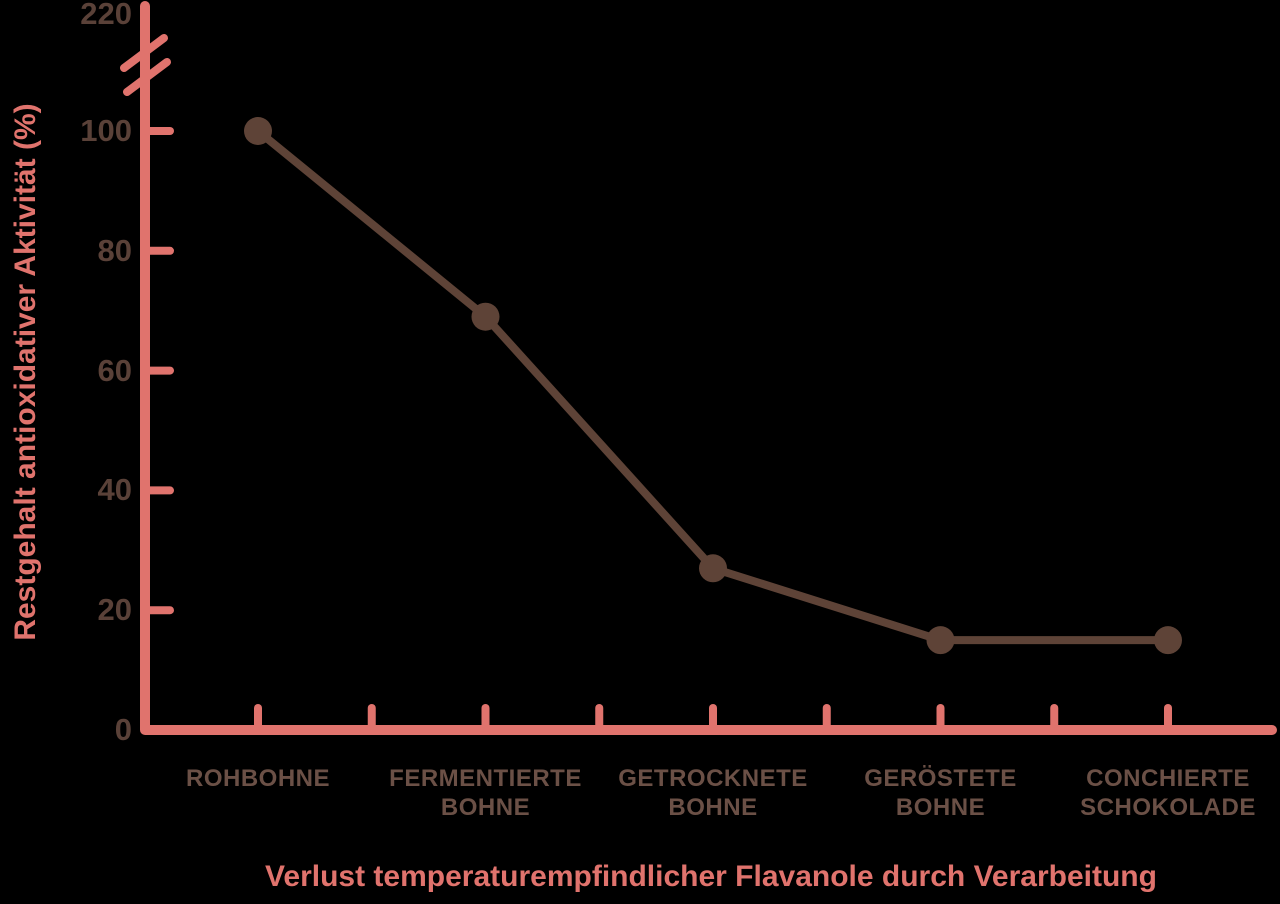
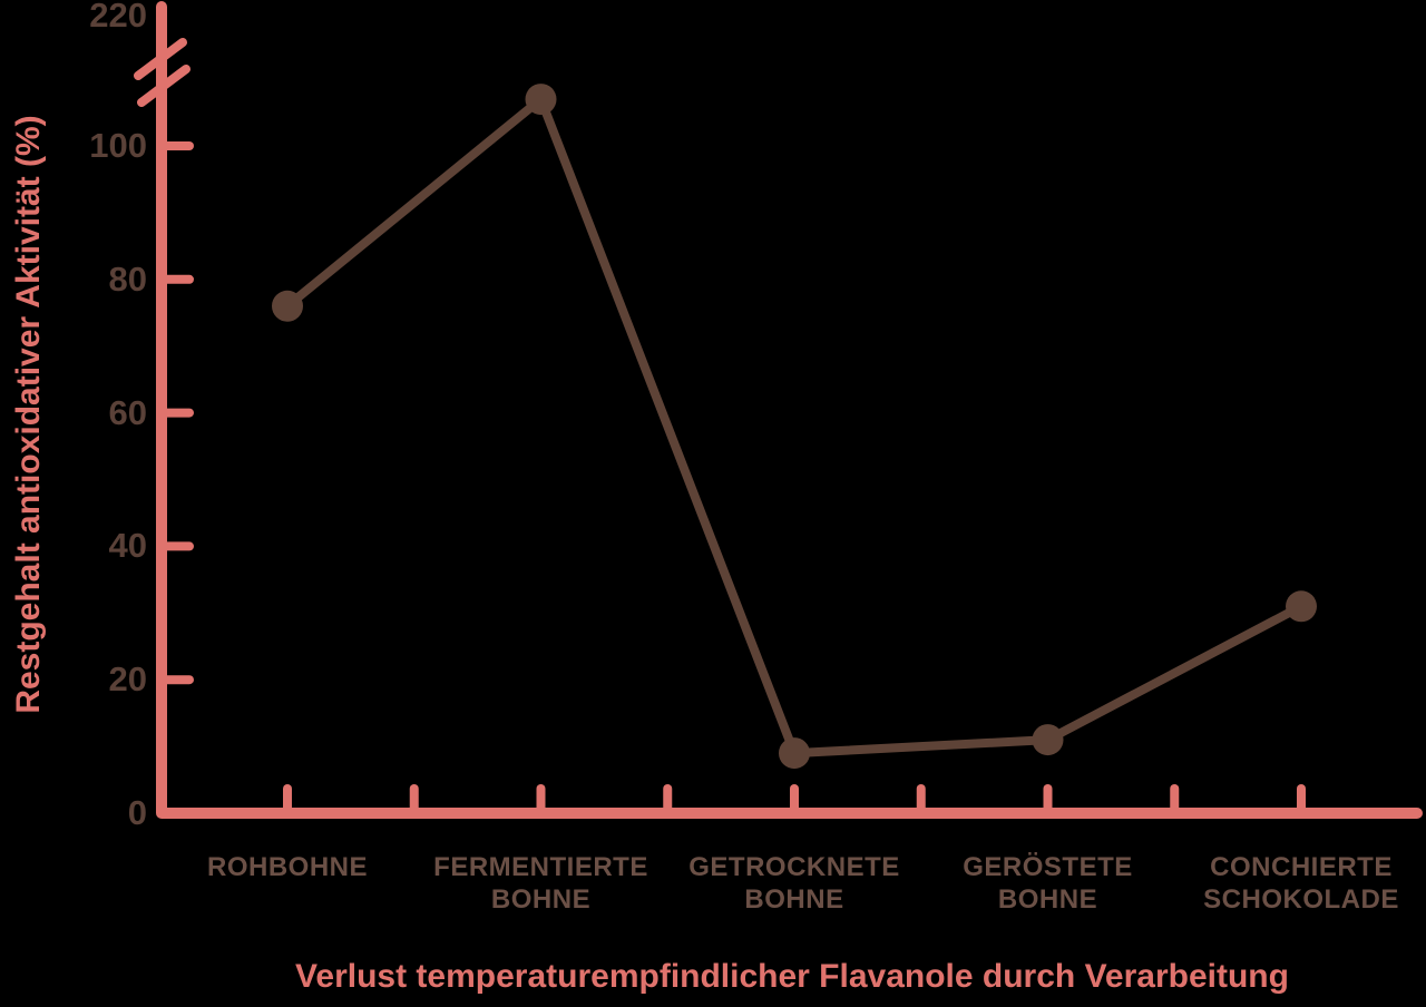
ROHBOHNE: 100 -> 76
FERMENTIERTE BOHNE: 69 -> 107
GETROCKNETE BOHNE: 27 -> 9
GERÖSTETE BOHNE: 15 -> 11
CONCHIERTE SCHOKOLADE: 15 -> 31
